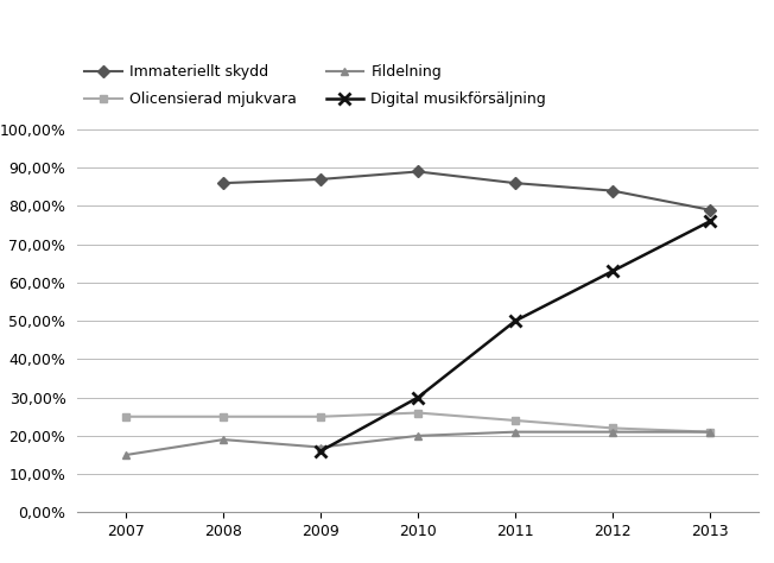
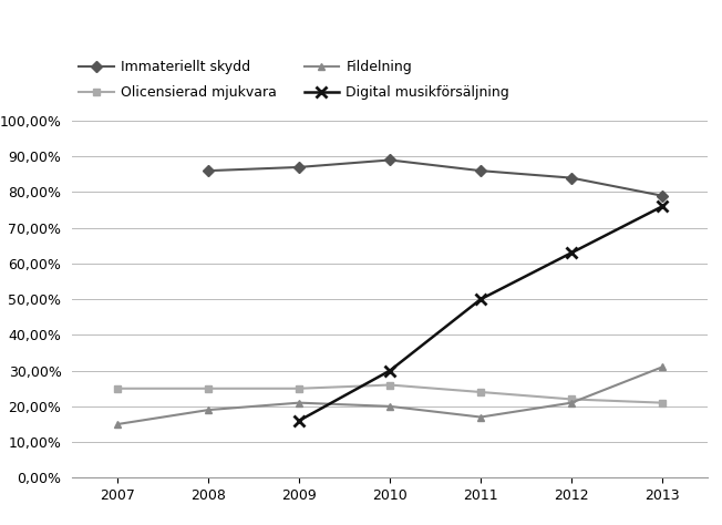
Fildelning/2009: 17% -> 21%
Fildelning/2011: 21% -> 17%
Fildelning/2013: 21% -> 31%
